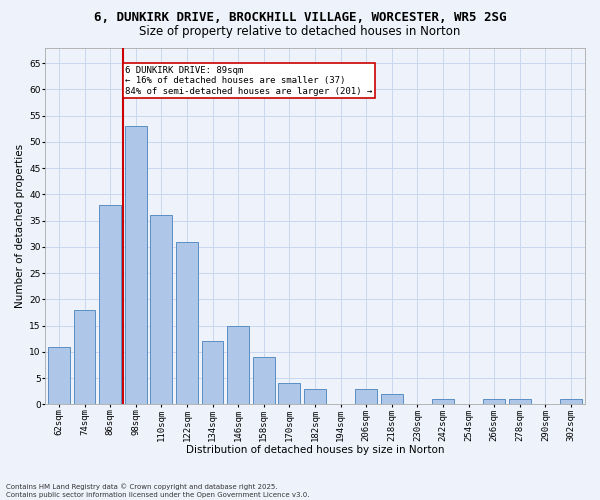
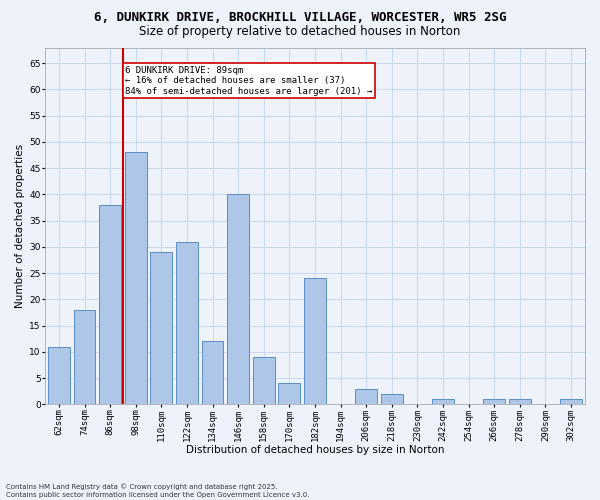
98sqm: 53 -> 48
110sqm: 36 -> 29
146sqm: 15 -> 40
182sqm: 3 -> 24
